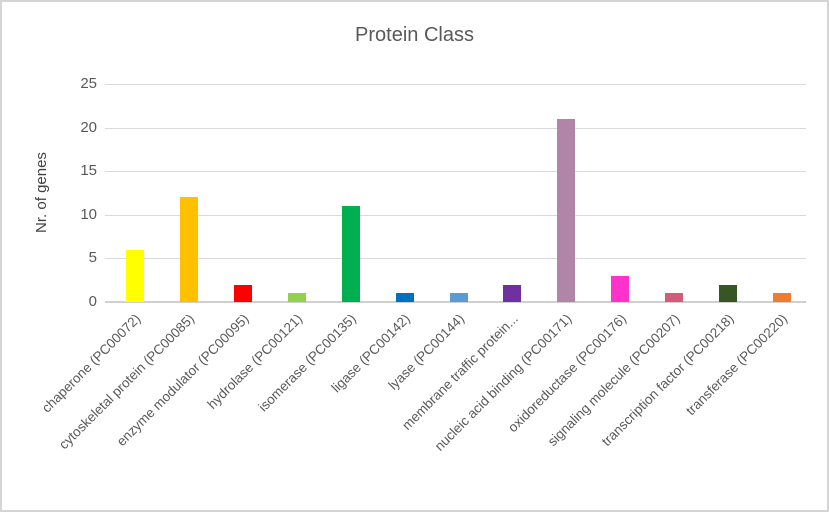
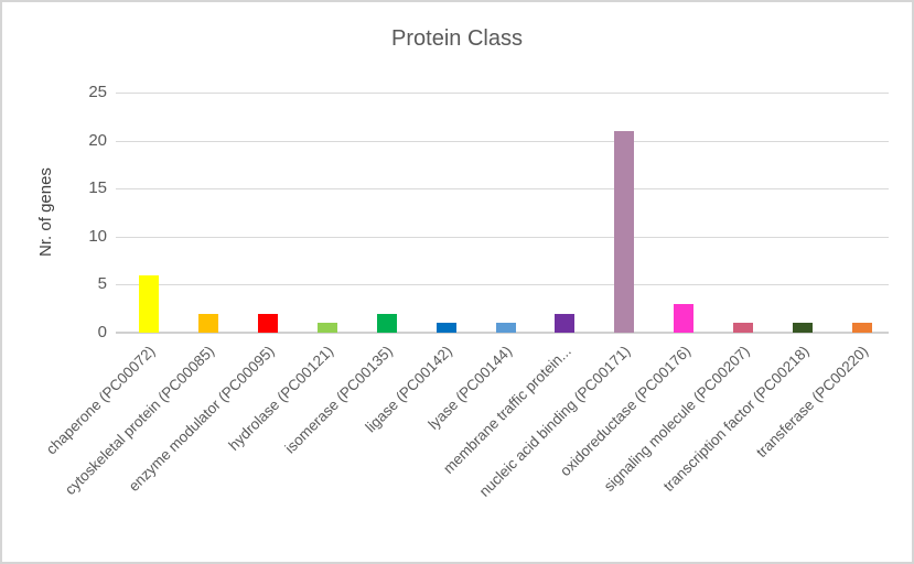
cytoskeletal protein (PC00085): 12 -> 2
isomerase (PC00135): 11 -> 2
transcription factor (PC00218): 2 -> 1
